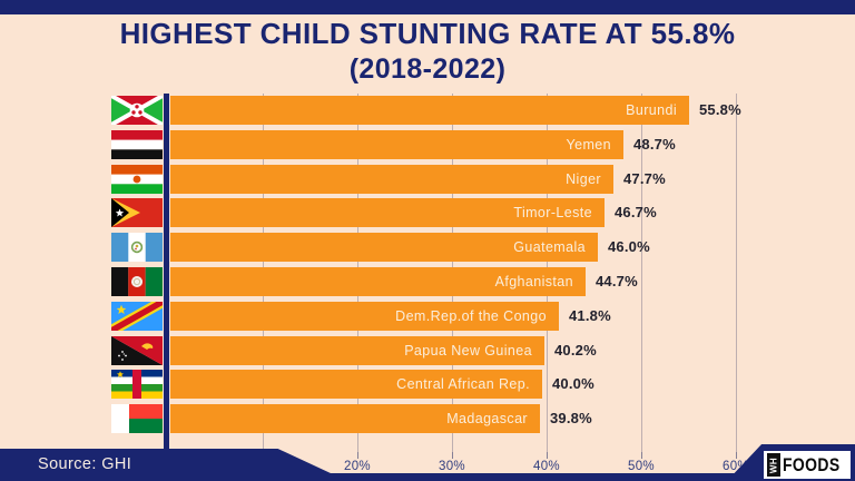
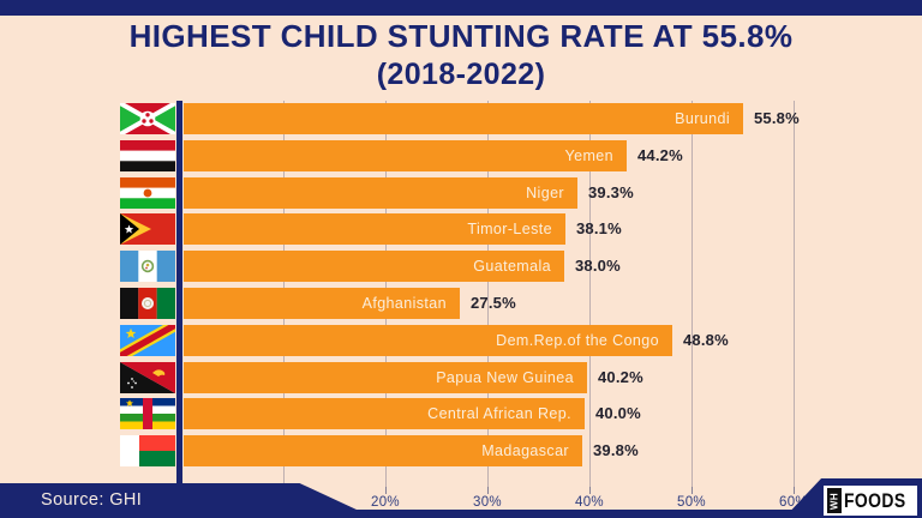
Yemen: 48.7% -> 44.2%
Niger: 47.7% -> 39.3%
Timor-Leste: 46.7% -> 38.1%
Guatemala: 46.0% -> 38.0%
Afghanistan: 44.7% -> 27.5%
Dem.Rep.of the Congo: 41.8% -> 48.8%
